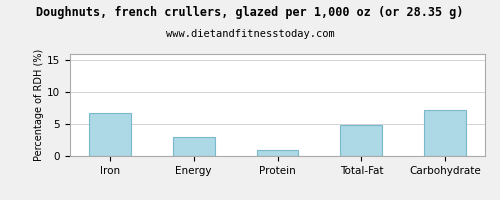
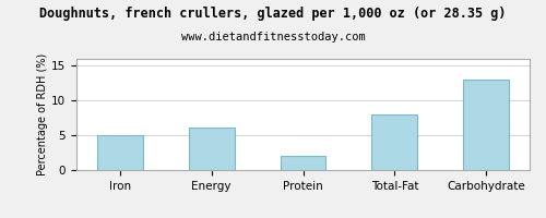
Iron: 6.8 -> 5.0
Energy: 3.0 -> 6.1
Protein: 1.0 -> 2.1
Total-Fat: 4.8 -> 8.0
Carbohydrate: 7.2 -> 13.0
